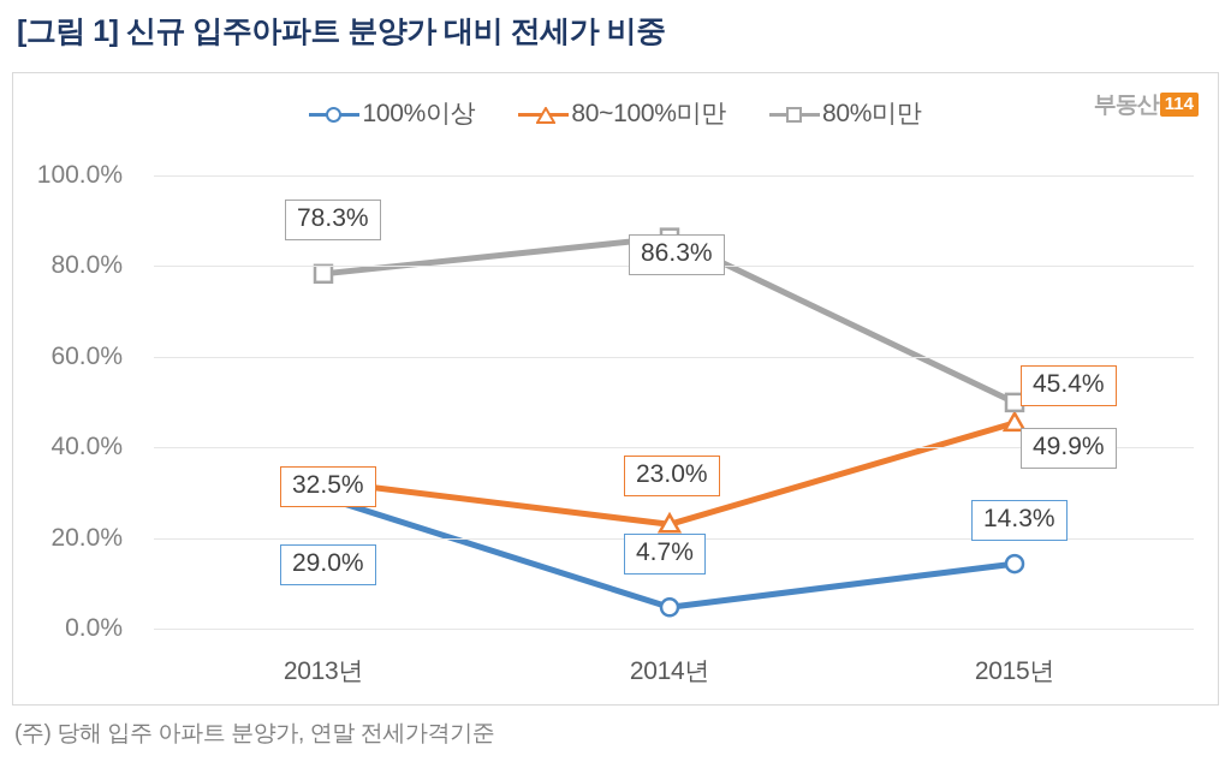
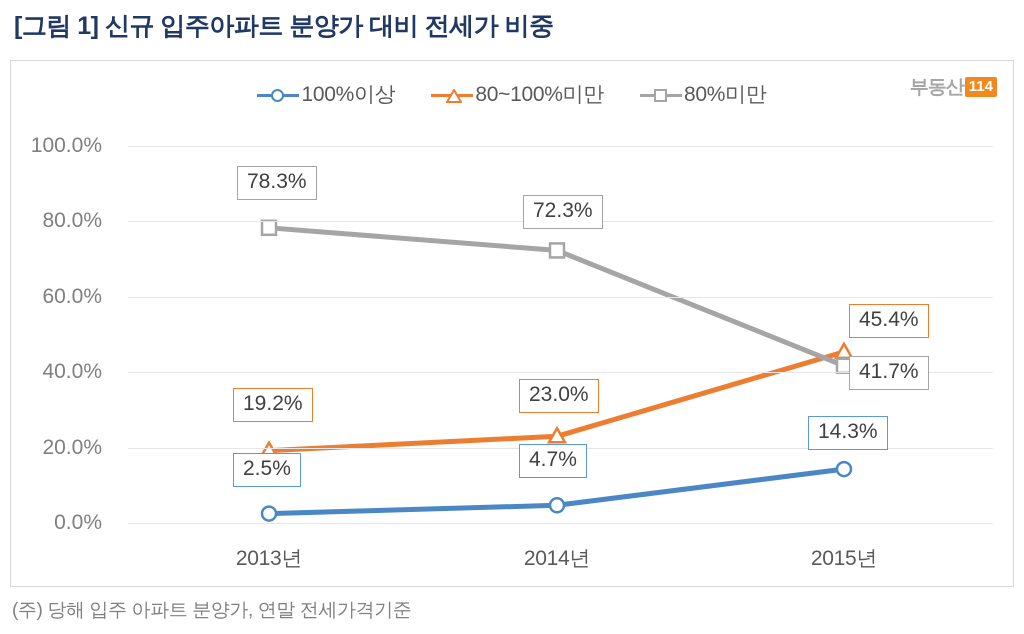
100%이상/2013년: 29.0% -> 2.5%
80~100%미만/2013년: 32.5% -> 19.2%
80%미만/2014년: 86.3% -> 72.3%
80%미만/2015년: 49.9% -> 41.7%
